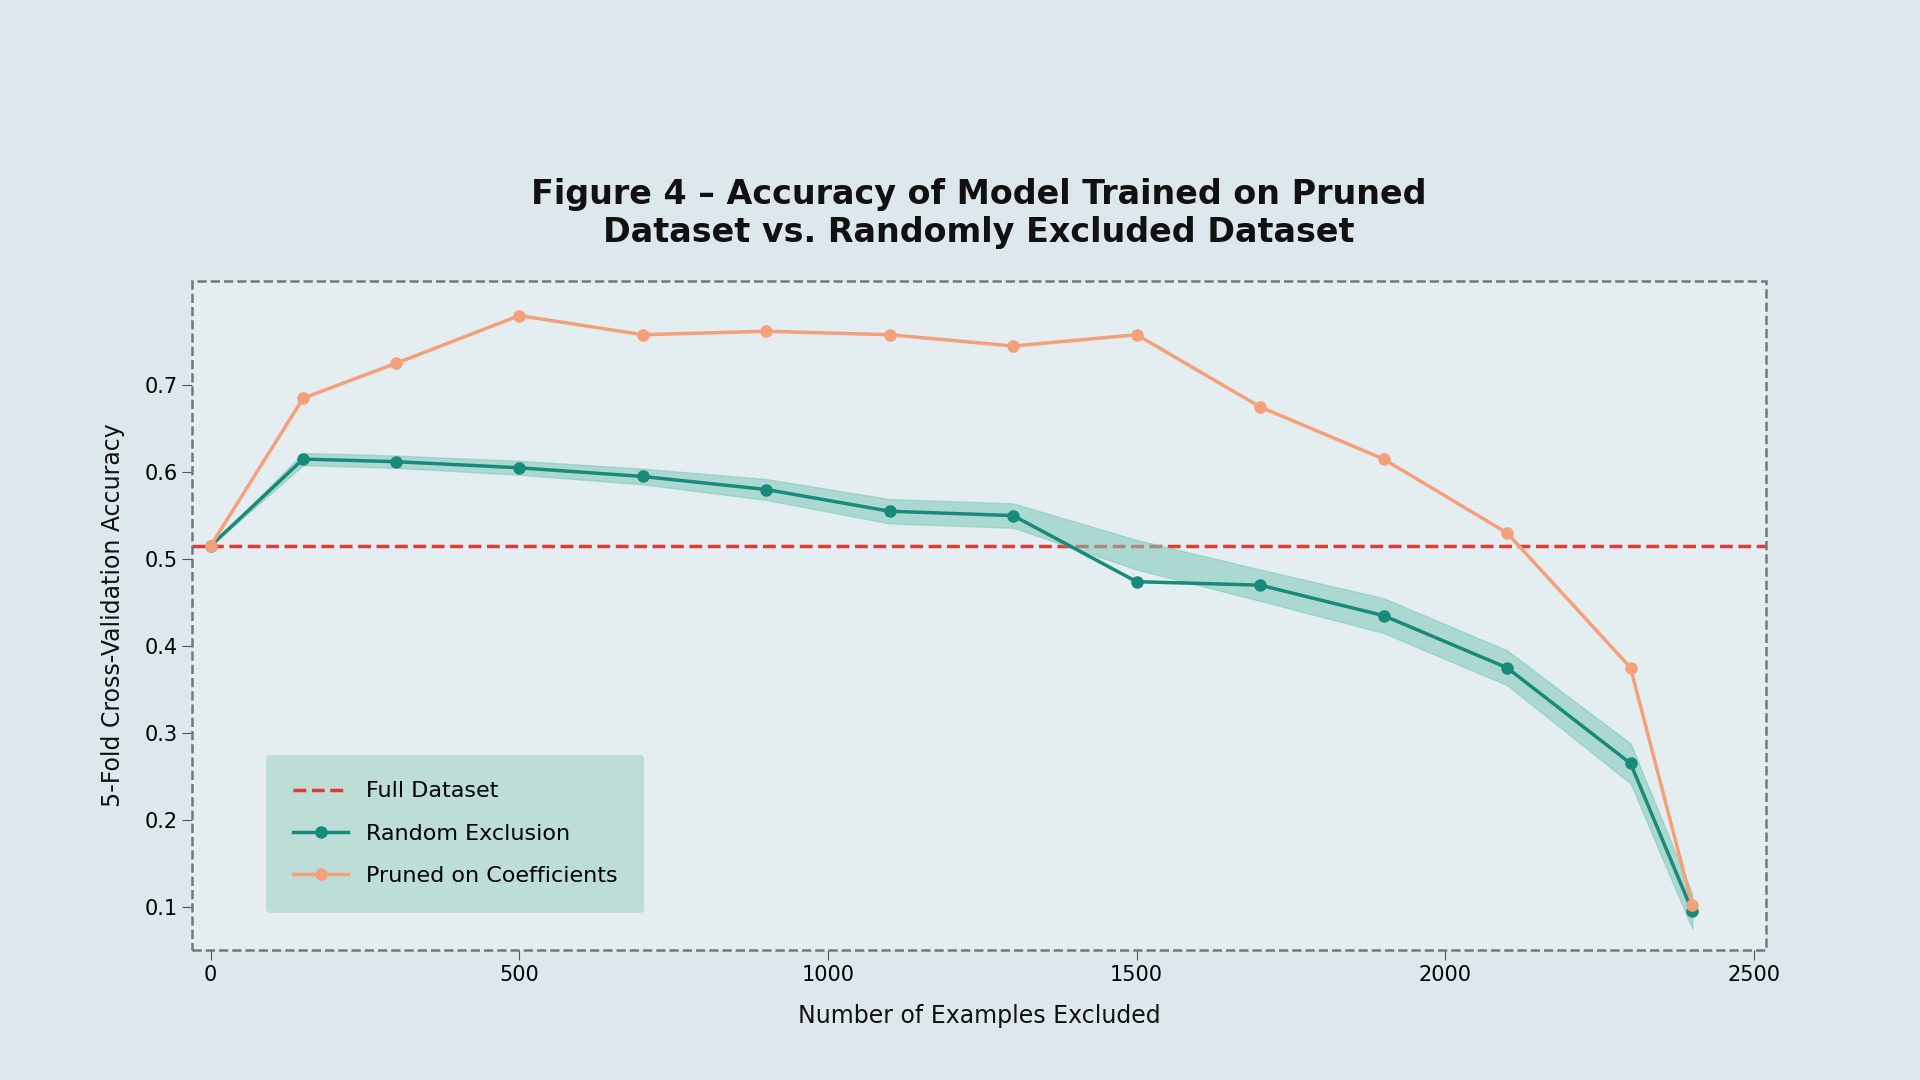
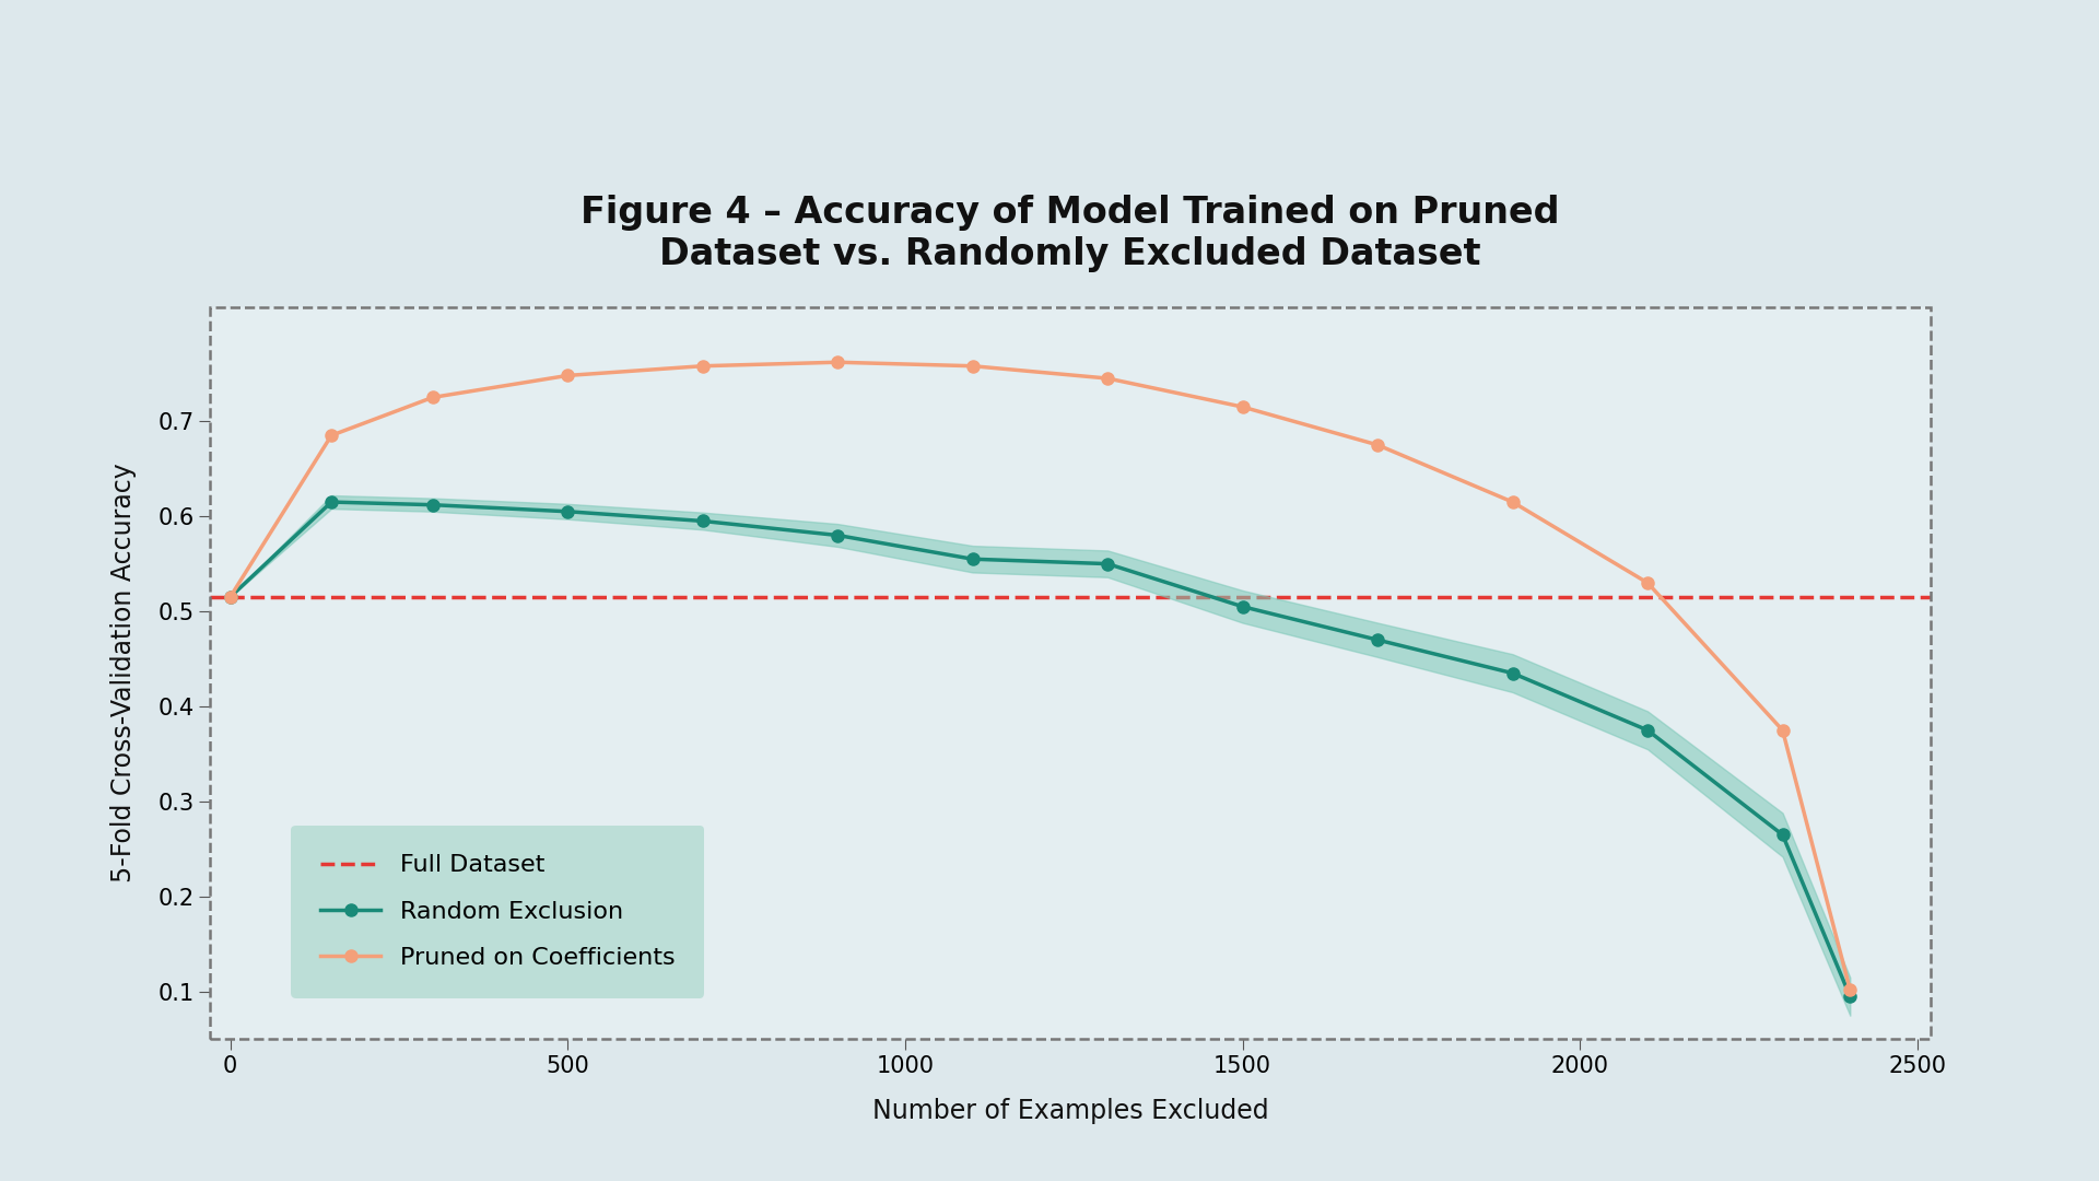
Pruned on Coefficients/500: 0.780 -> 0.748
Random Exclusion/1500: 0.474 -> 0.505
Pruned on Coefficients/1500: 0.758 -> 0.715
